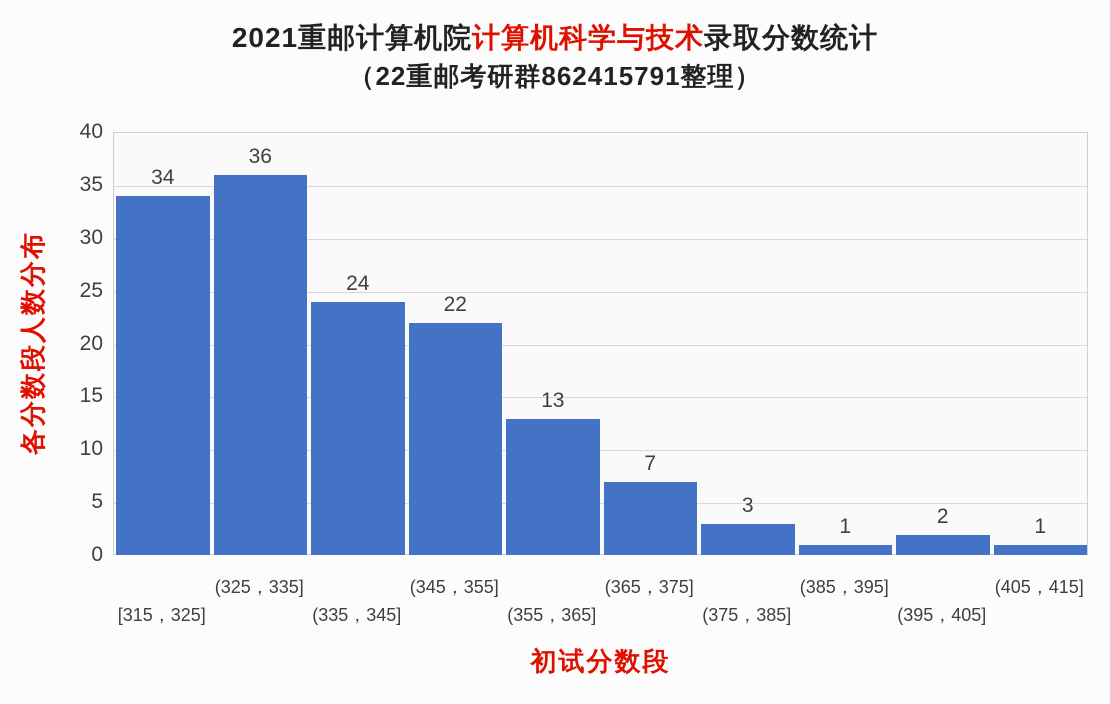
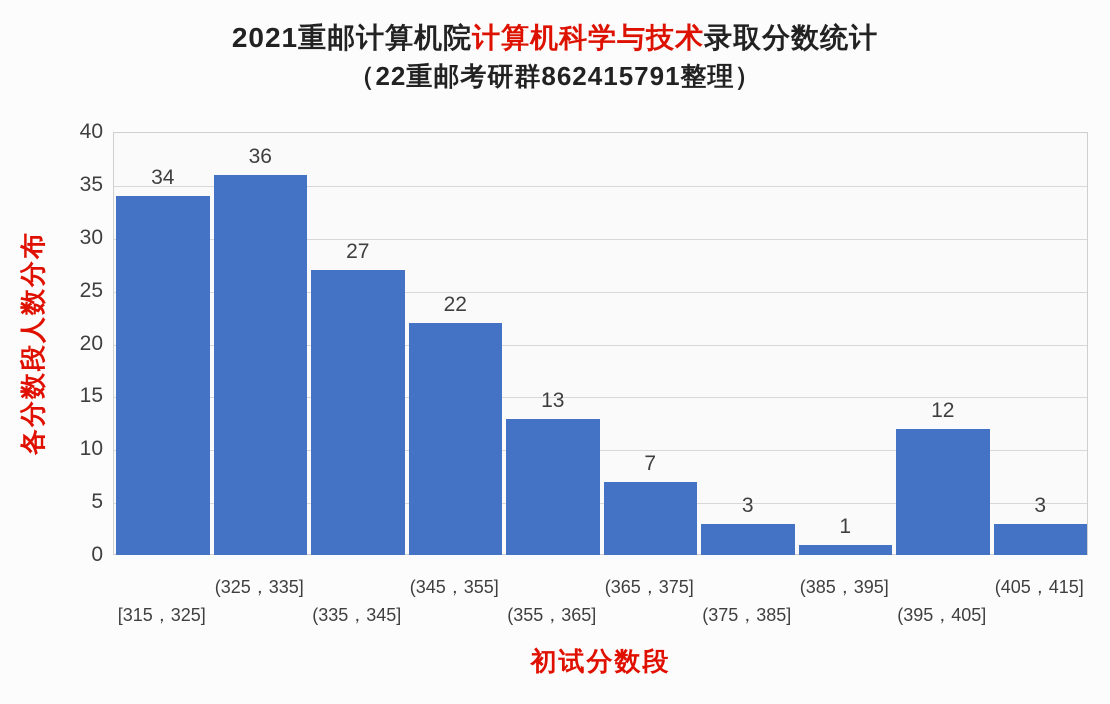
(335，345]: 24 -> 27
(395，405]: 2 -> 12
(405，415]: 1 -> 3
